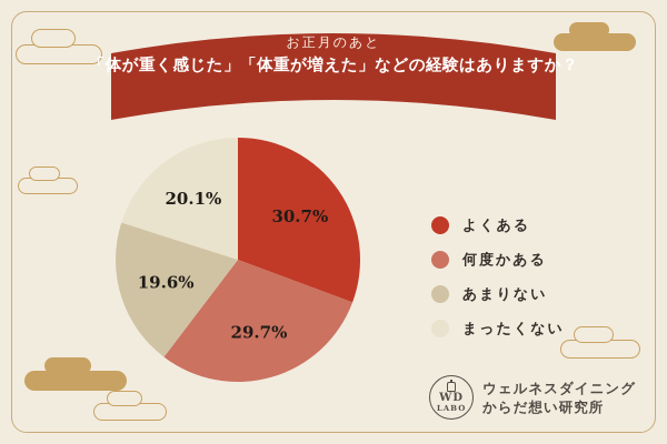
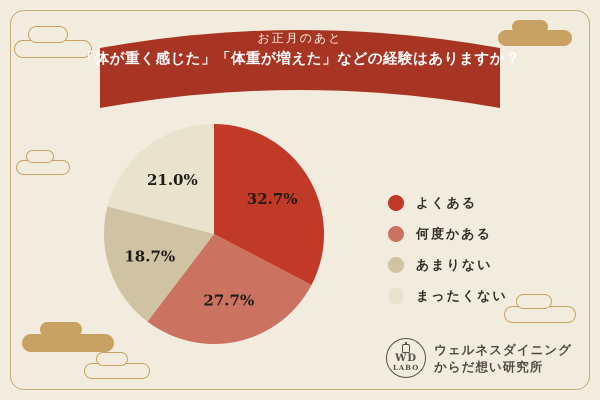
よくある: 30.7% -> 32.7%
何度かある: 29.7% -> 27.7%
あまりない: 19.6% -> 18.7%
まったくない: 20.1% -> 21.0%
